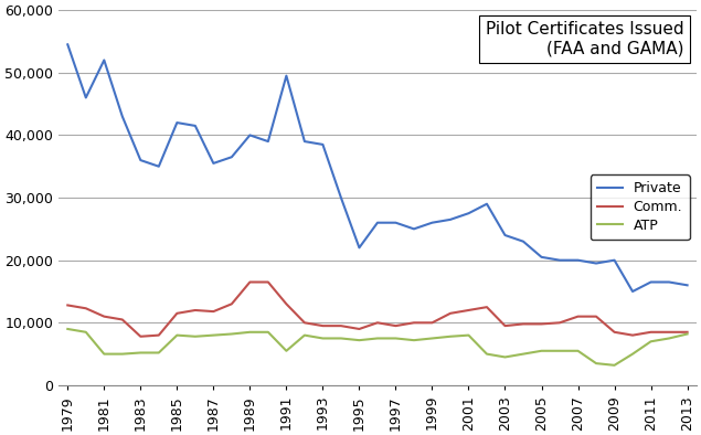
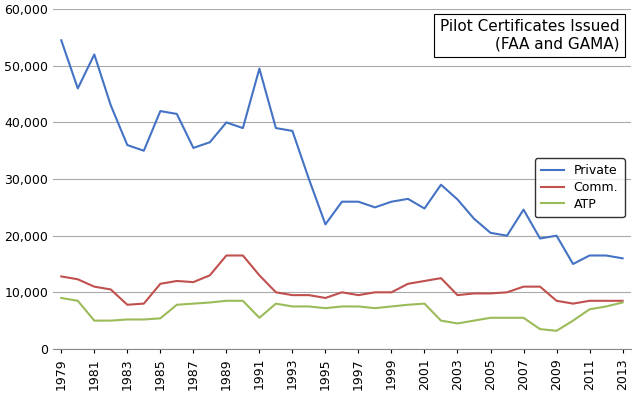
ATP/1985: 8,000 -> 5,400
Private/2001: 27,500 -> 24,800
Private/2003: 24,000 -> 26,400
Private/2007: 20,000 -> 24,600
